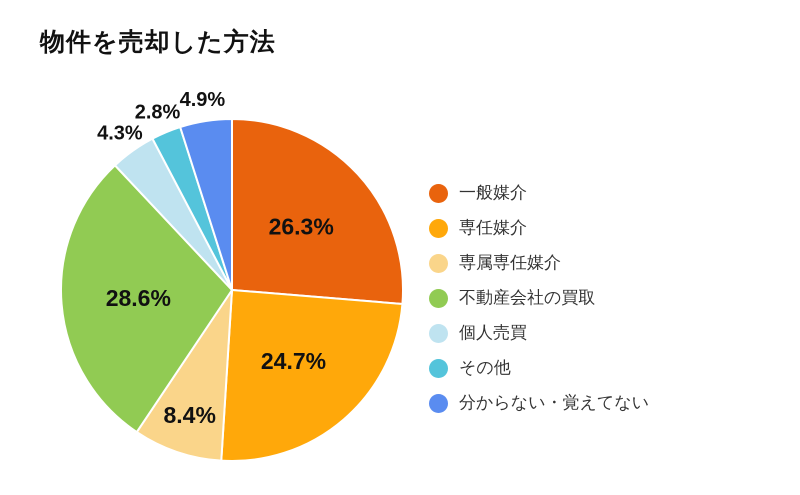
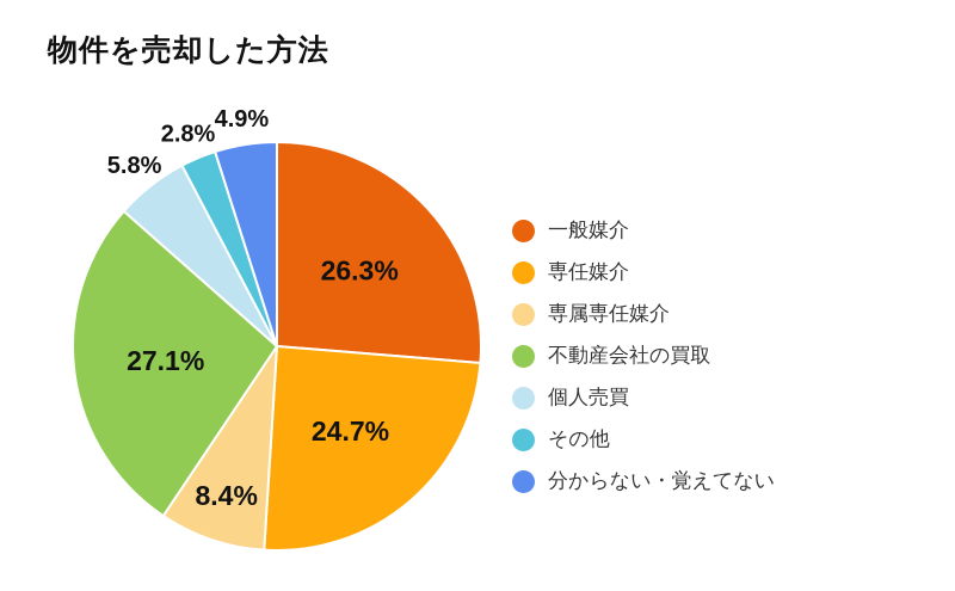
不動産会社の買取: 28.6% -> 27.1%
個人売買: 4.3% -> 5.8%
